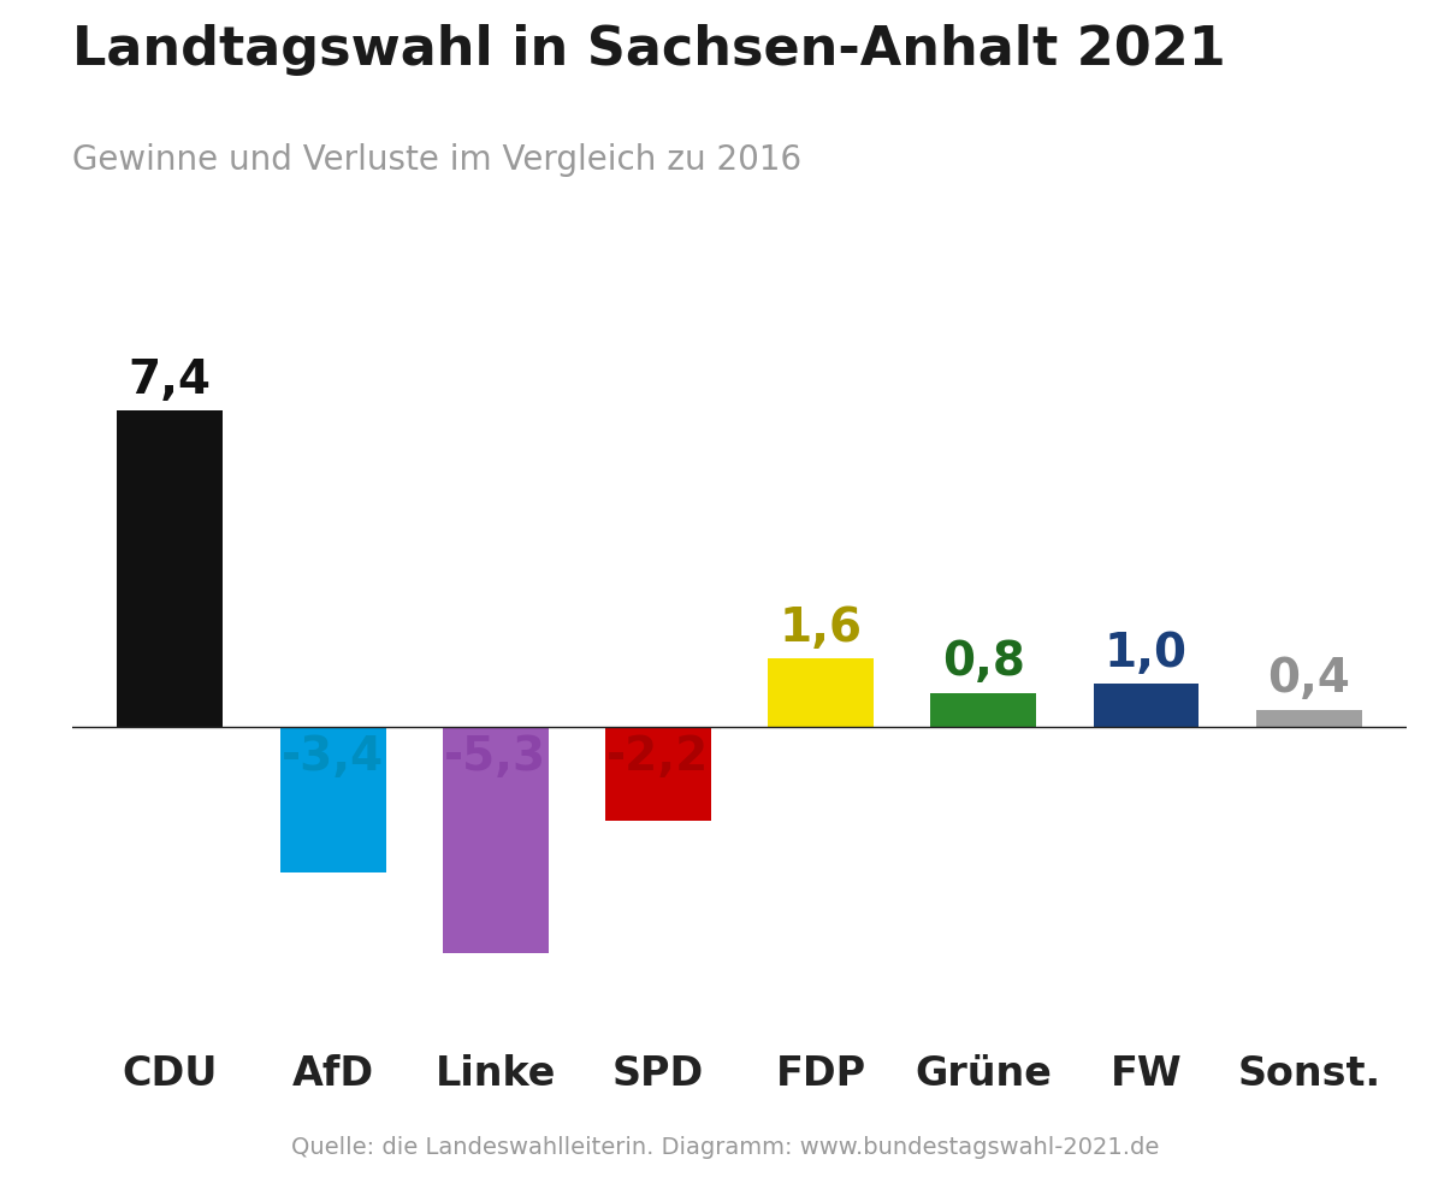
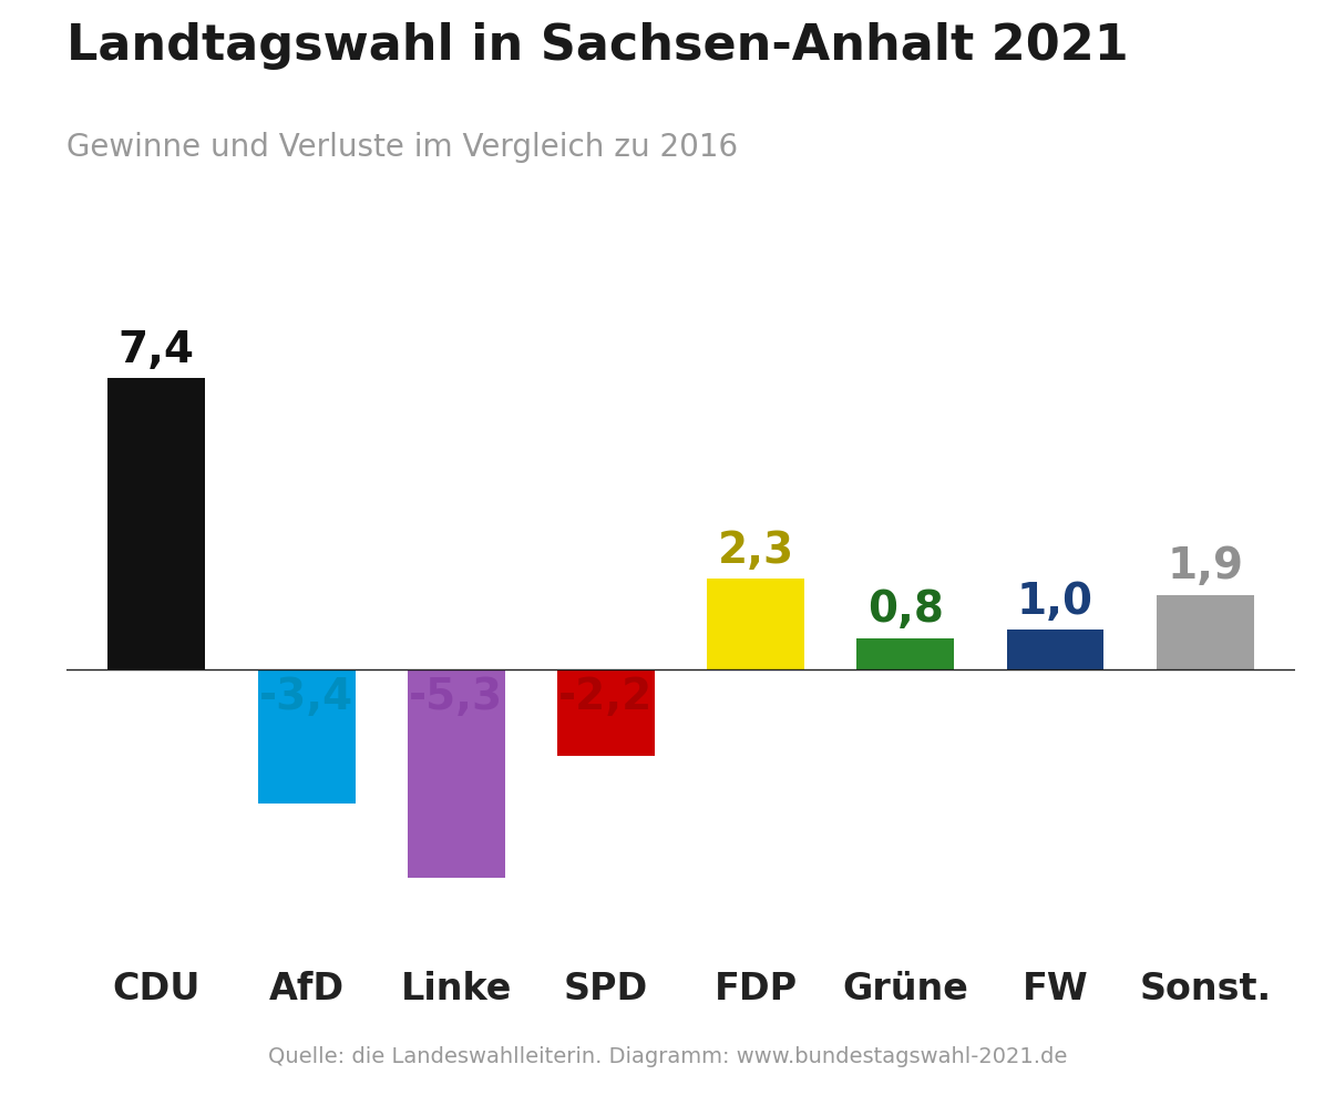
FDP: 1,6 -> 2,3
Sonst.: 0,4 -> 1,9
